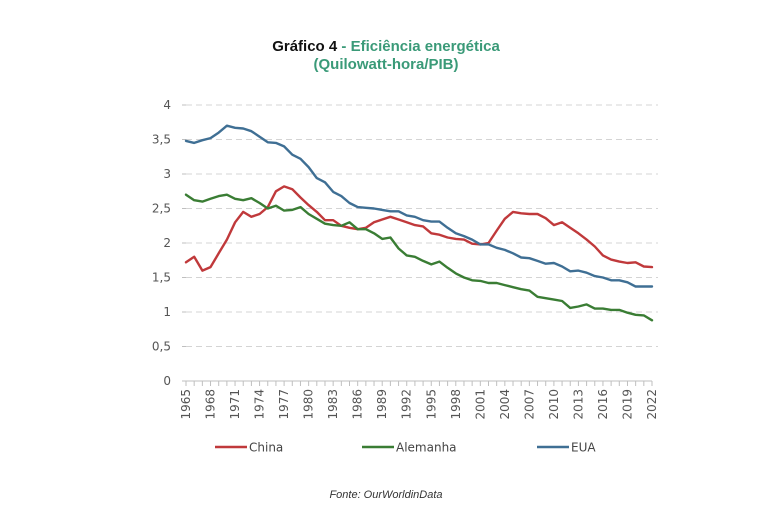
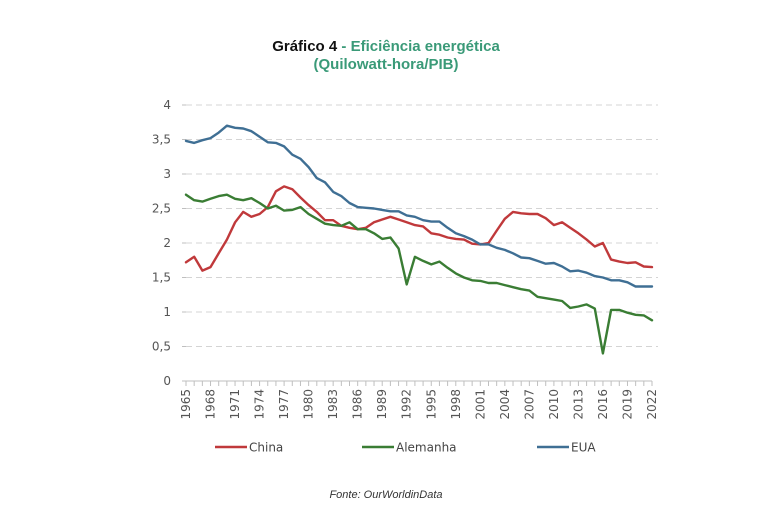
Alemanha/1992: 1.8 -> 1.4
China/2016: 1.8 -> 2.0
Alemanha/2016: 1.1 -> 0.4
